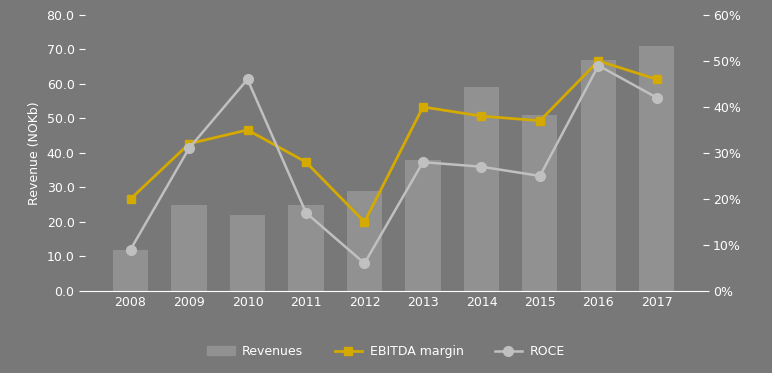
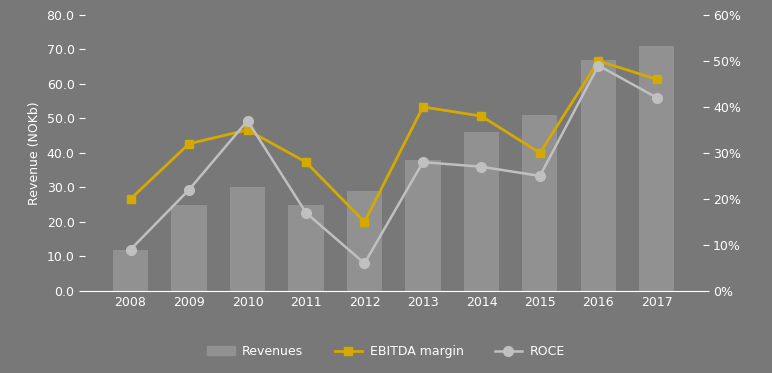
ROCE/2009: 31% -> 22%
Revenues/2010: 22 -> 30
ROCE/2010: 46% -> 37%
Revenues/2014: 59 -> 46
EBITDA margin/2015: 37% -> 30%
